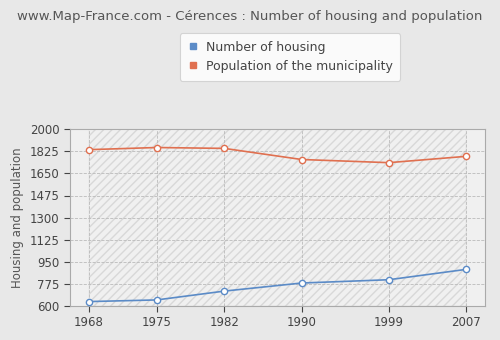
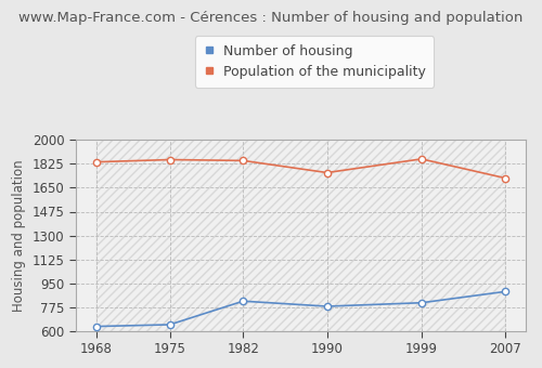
Number of housing/1982: 720 -> 820
Population of the municipality/1999: 1740 -> 1860
Population of the municipality/2007: 1780 -> 1720
